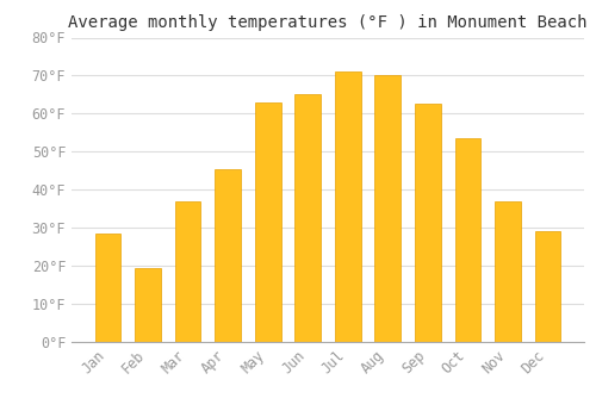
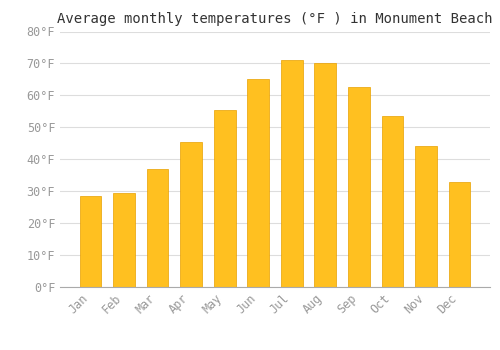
Feb: 19.5°F -> 29.5°F
May: 63.0°F -> 55.5°F
Nov: 37.0°F -> 44.0°F
Dec: 29.0°F -> 33.0°F
